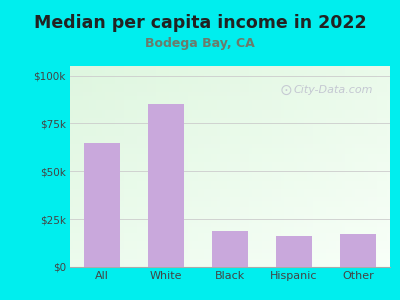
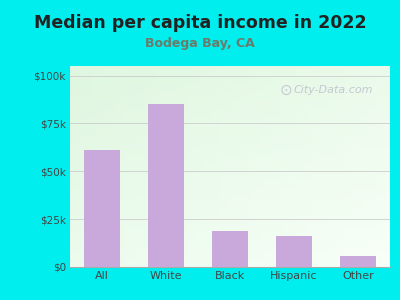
All: $65k -> $61k
Other: $17k -> $6k
